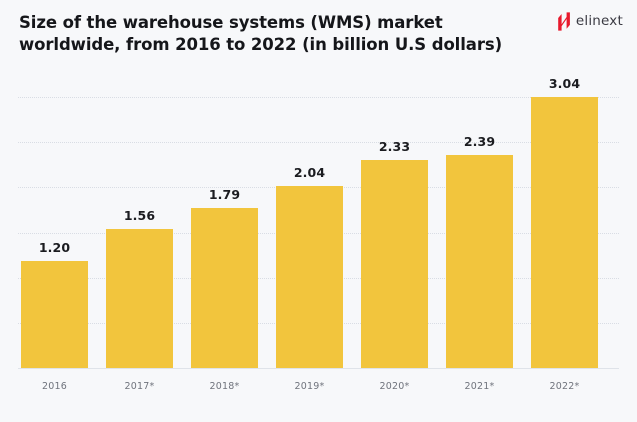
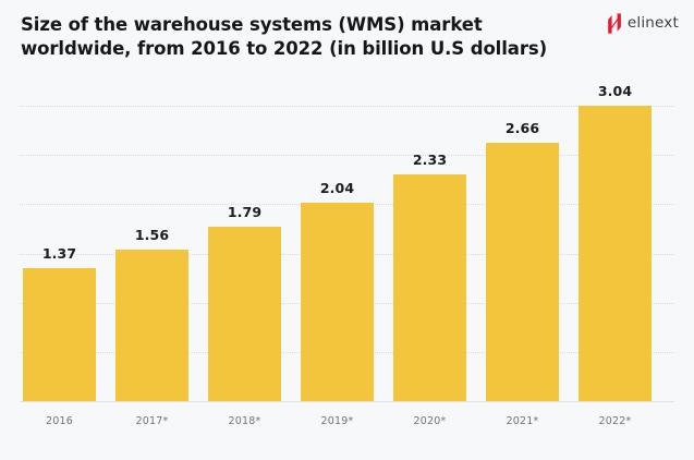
2016: 1.20 -> 1.37
2021*: 2.39 -> 2.66
